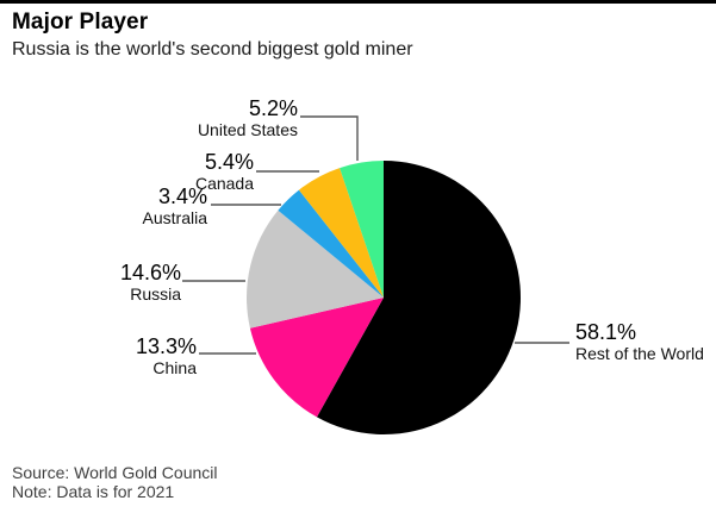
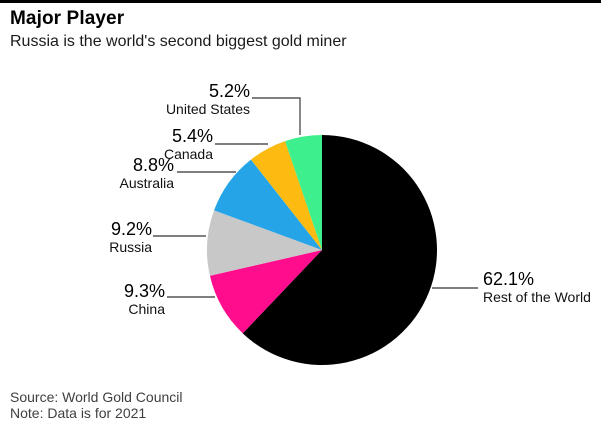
Rest of the World: 58.1% -> 62.1%
China: 13.3% -> 9.3%
Russia: 14.6% -> 9.2%
Australia: 3.4% -> 8.8%
